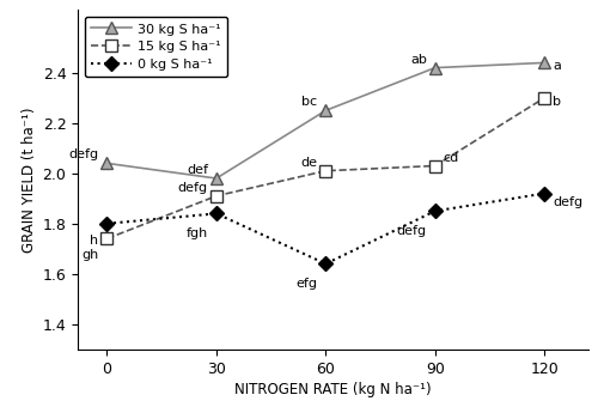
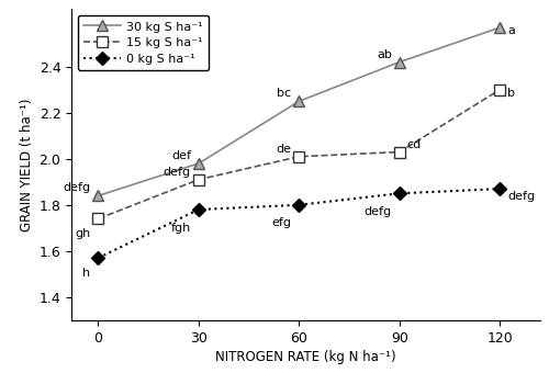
30 kg S ha⁻¹/0: 2.04 -> 1.84
0 kg S ha⁻¹/0: 1.80 -> 1.57
0 kg S ha⁻¹/30: 1.84 -> 1.78
0 kg S ha⁻¹/60: 1.64 -> 1.80
30 kg S ha⁻¹/120: 2.44 -> 2.57
0 kg S ha⁻¹/120: 1.92 -> 1.87
